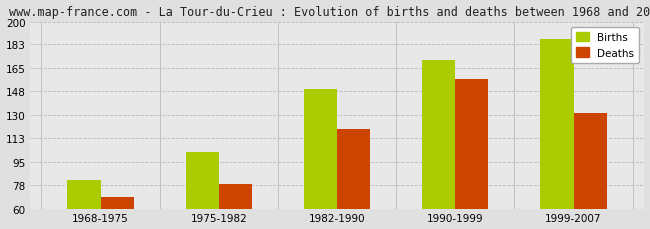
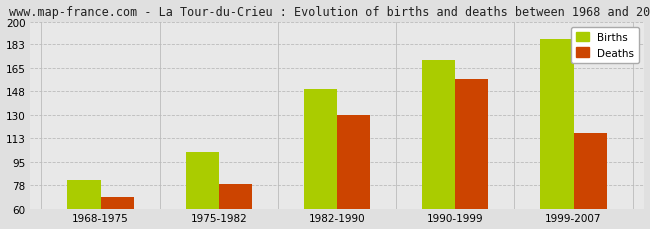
Deaths/1982-1990: 120 -> 130
Deaths/1999-2007: 132 -> 117
